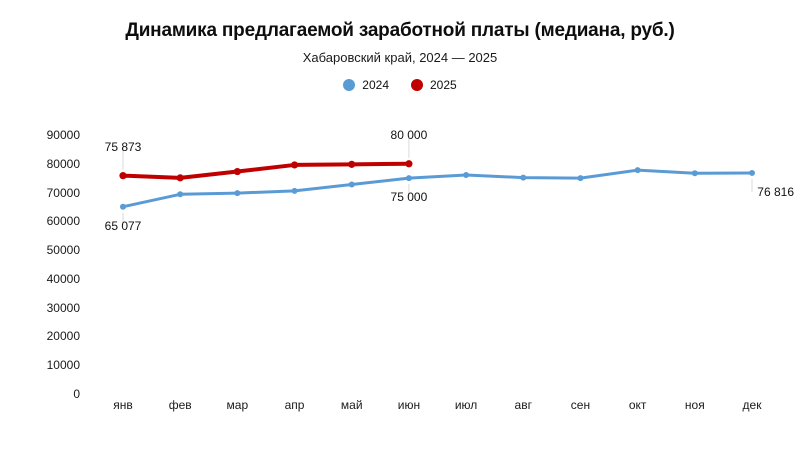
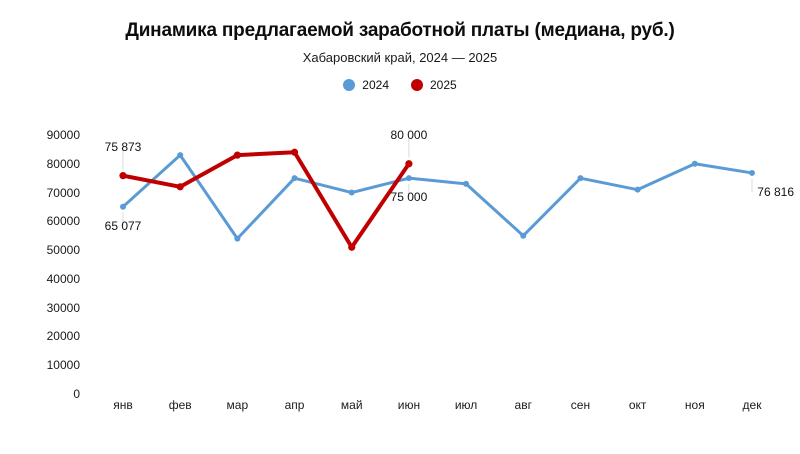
2024/фев: 69000 -> 83000
2025/фев: 75000 -> 72000
2024/мар: 70000 -> 54000
2025/мар: 77000 -> 83000
2024/апр: 71000 -> 75000
2025/апр: 80000 -> 84000
2024/май: 73000 -> 70000
2025/май: 80000 -> 51000
2024/июл: 76000 -> 73000
2024/авг: 75000 -> 55000
2024/окт: 78000 -> 71000
2024/ноя: 77000 -> 80000
